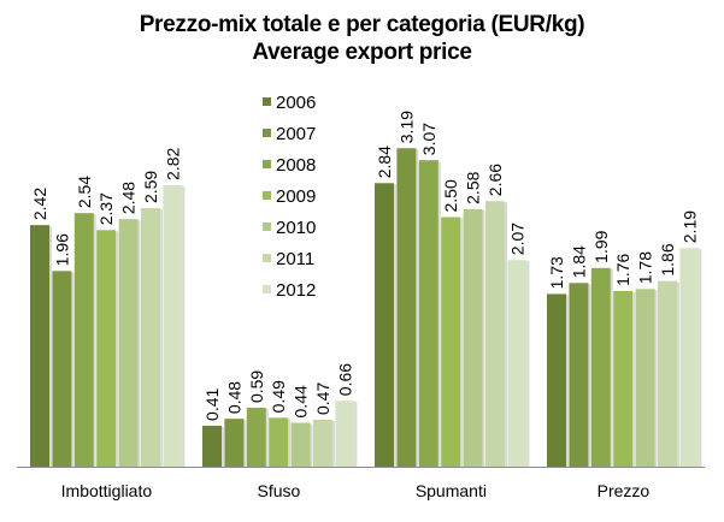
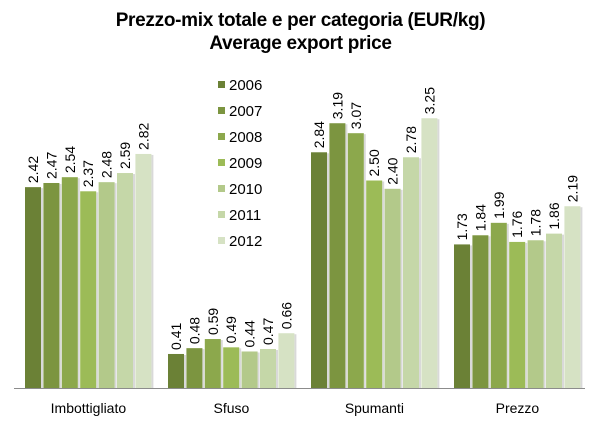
2007/Imbottigliato: 1.96 -> 2.47
2010/Spumanti: 2.58 -> 2.40
2011/Spumanti: 2.66 -> 2.78
2012/Spumanti: 2.07 -> 3.25
